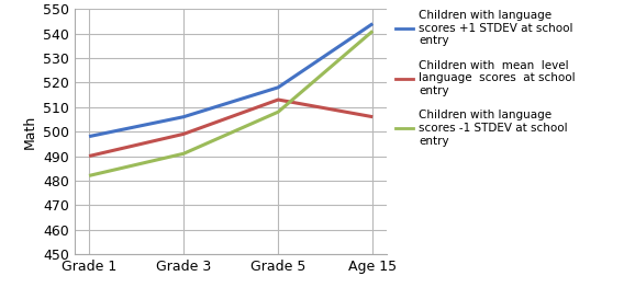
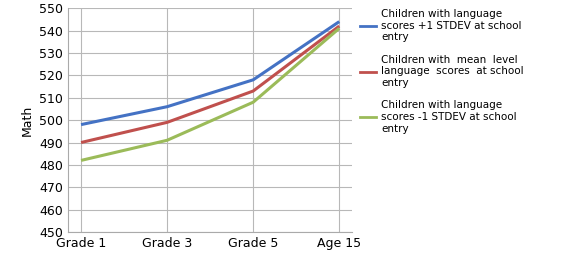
Children with mean level language scores at school entry/Age 15: 506 -> 542
